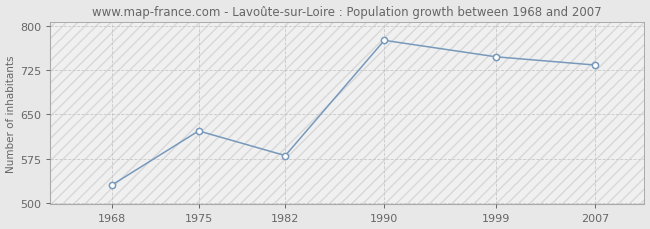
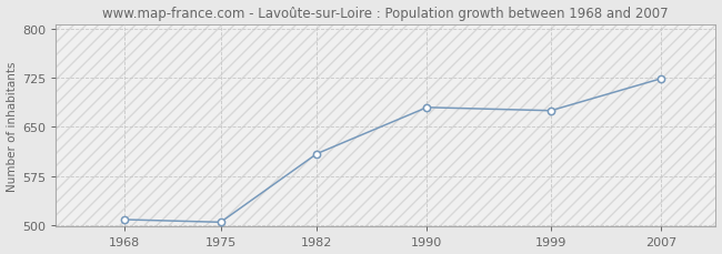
1968: 530 -> 508
1975: 622 -> 504
1982: 580 -> 609
1990: 776 -> 680
1999: 748 -> 675
2007: 734 -> 724
